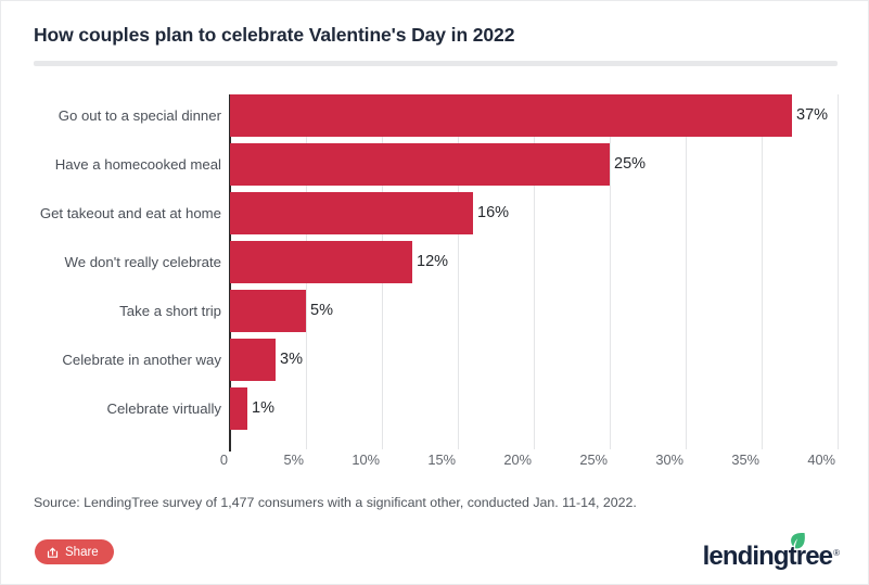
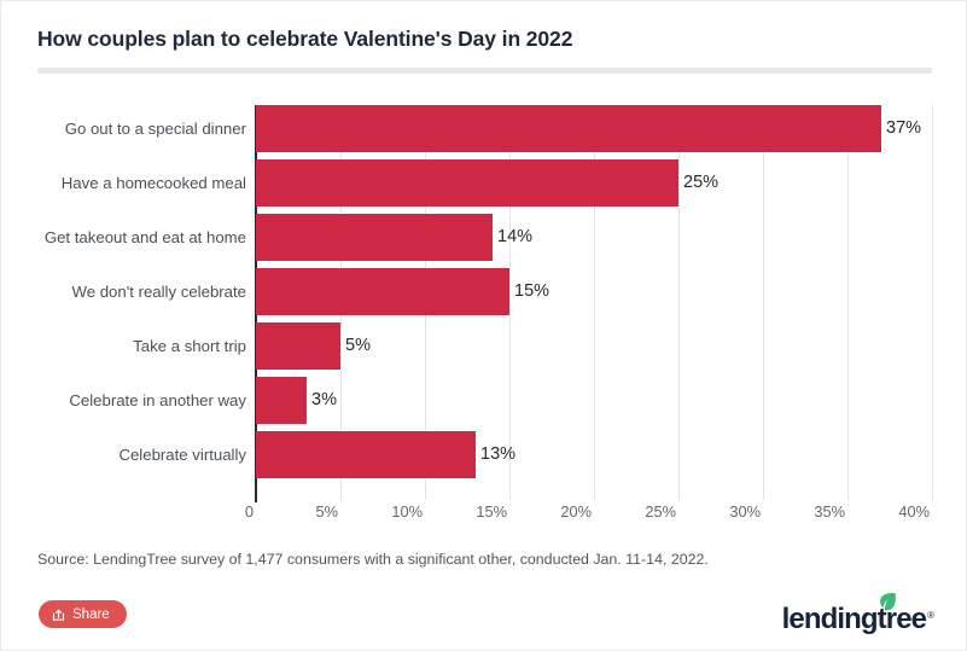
Get takeout and eat at home: 16% -> 14%
We don't really celebrate: 12% -> 15%
Celebrate virtually: 1% -> 13%
